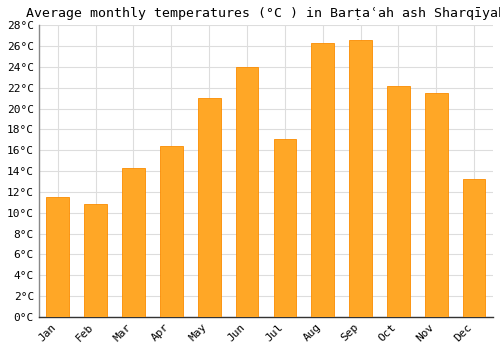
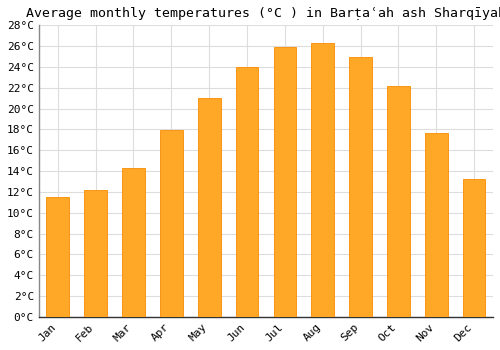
Feb: 10.8°C -> 12.2°C
Apr: 16.4°C -> 17.9°C
Jul: 17.1°C -> 25.9°C
Sep: 26.6°C -> 25.0°C
Nov: 21.5°C -> 17.7°C
